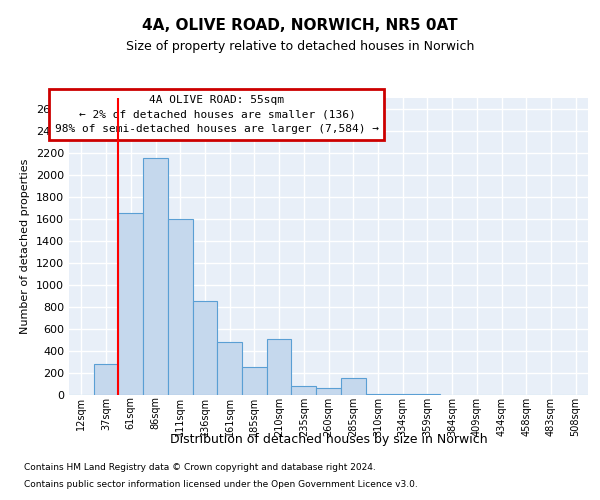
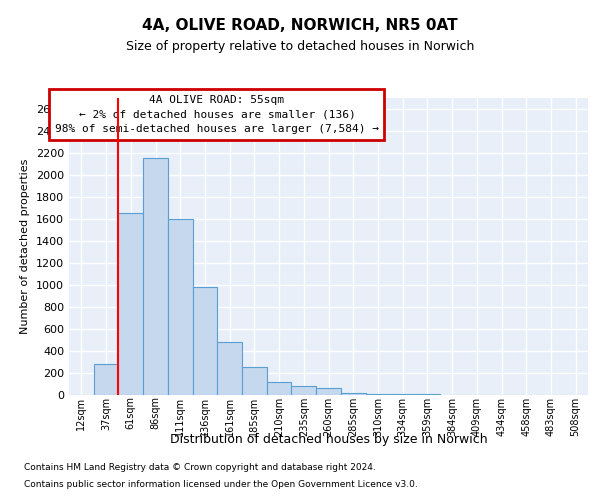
136sqm: 850 -> 980
210sqm: 510 -> 120
285sqm: 150 -> 20
